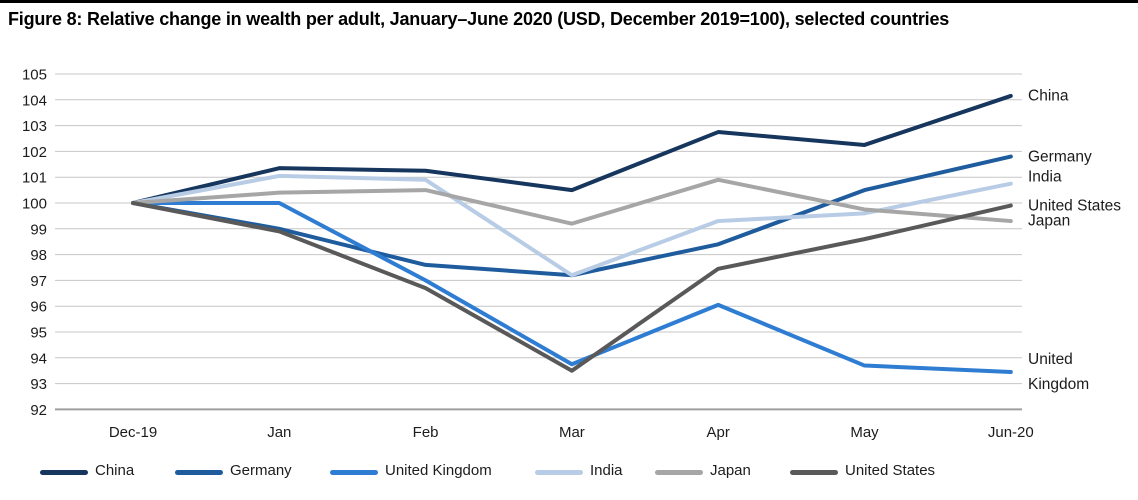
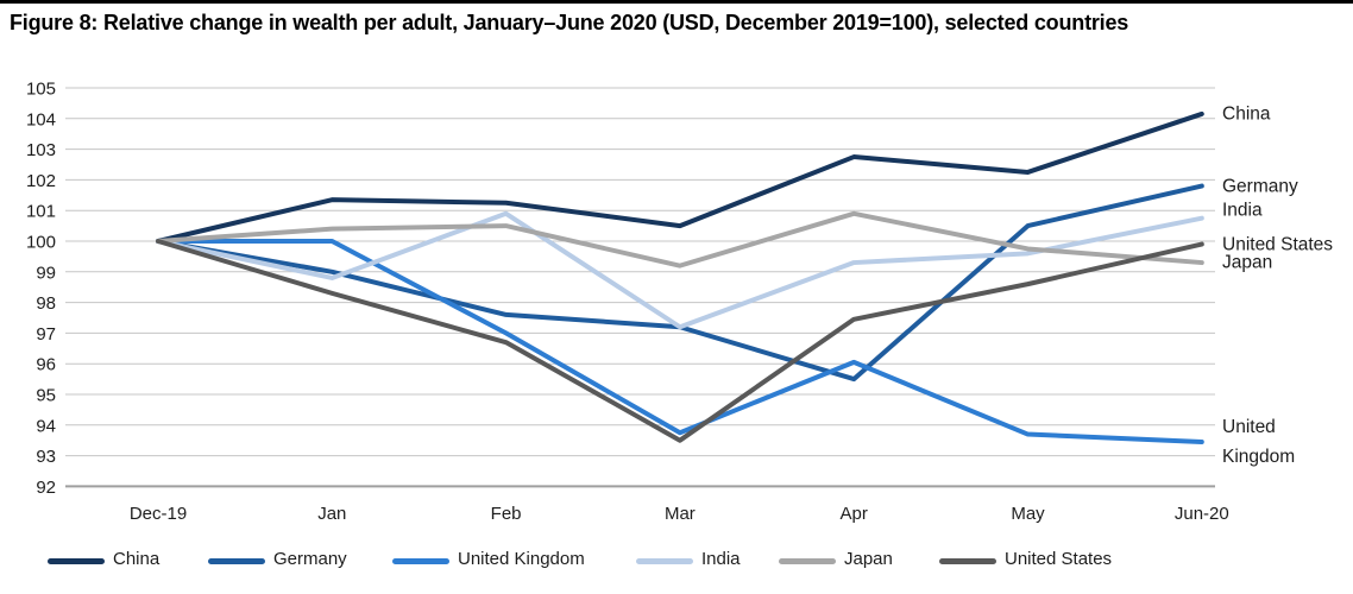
India/Jan: 101.0 -> 98.8
United States/Jan: 98.9 -> 98.3
Germany/Apr: 98.4 -> 95.5
